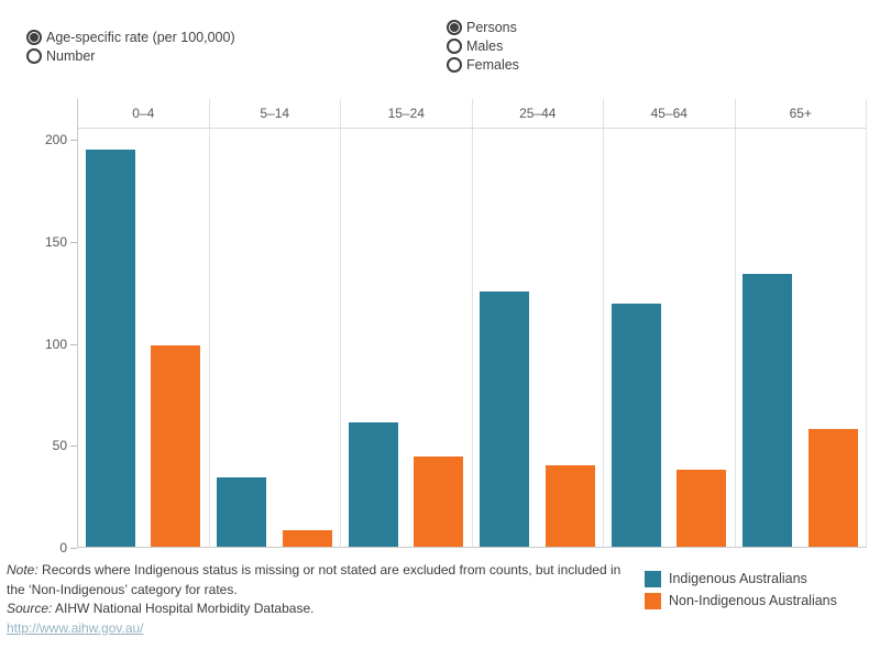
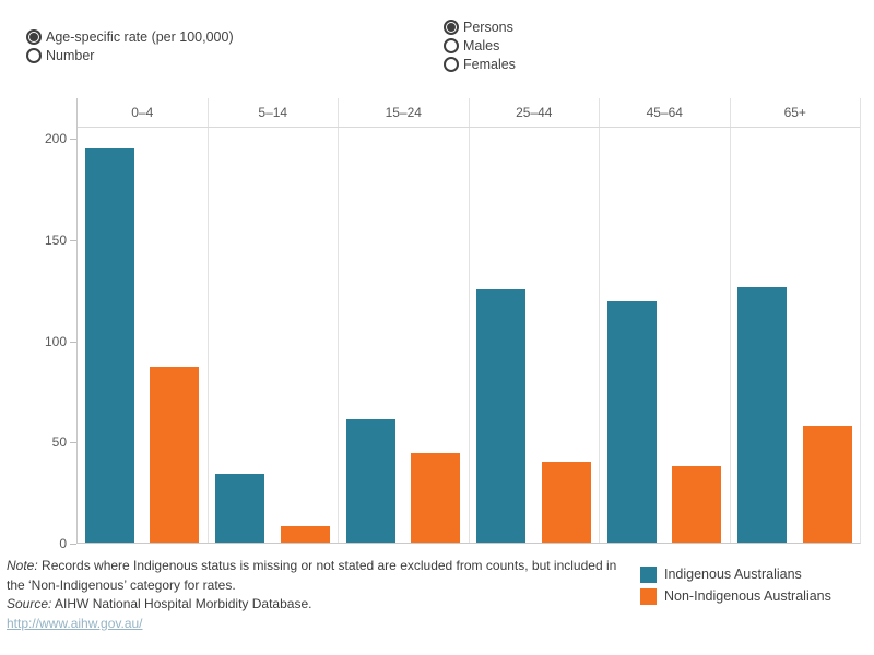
Non-Indigenous Australians/0–4: 99 -> 87
Indigenous Australians/65+: 134 -> 126
